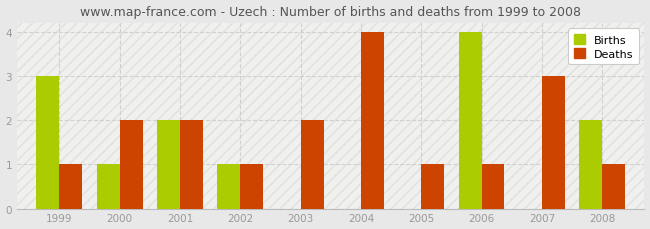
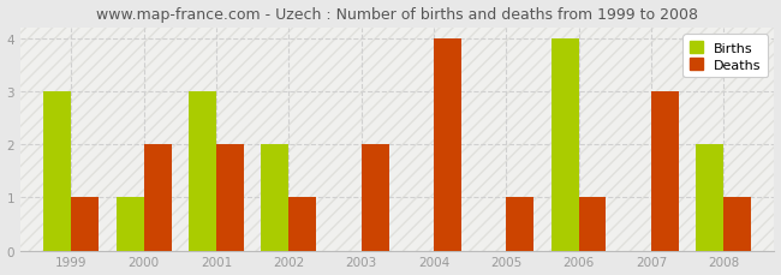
Births/2001: 2 -> 3
Births/2002: 1 -> 2
